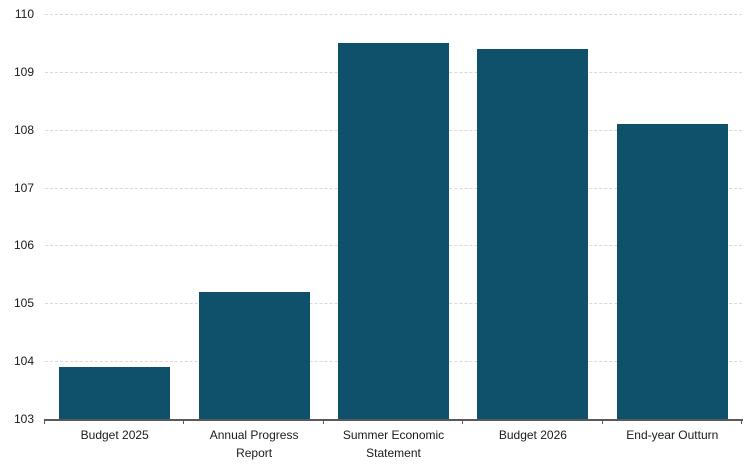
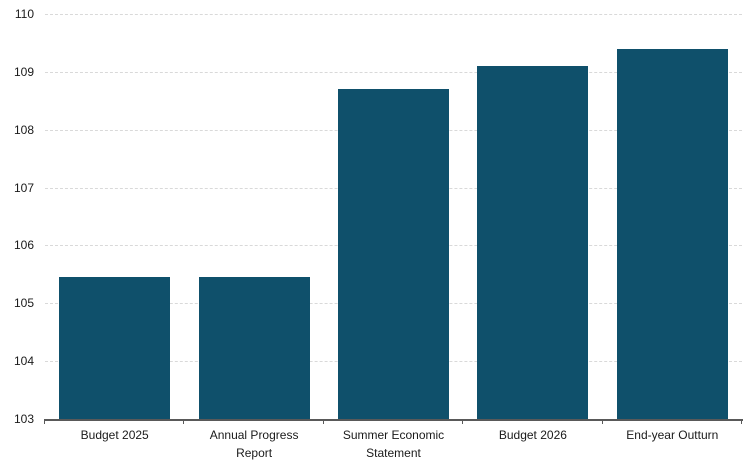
Budget 2025: 103.9 -> 105.5
Annual Progress Report: 105.2 -> 105.5
Summer Economic Statement: 109.5 -> 108.7
Budget 2026: 109.4 -> 109.1
End-year Outturn: 108.1 -> 109.4
